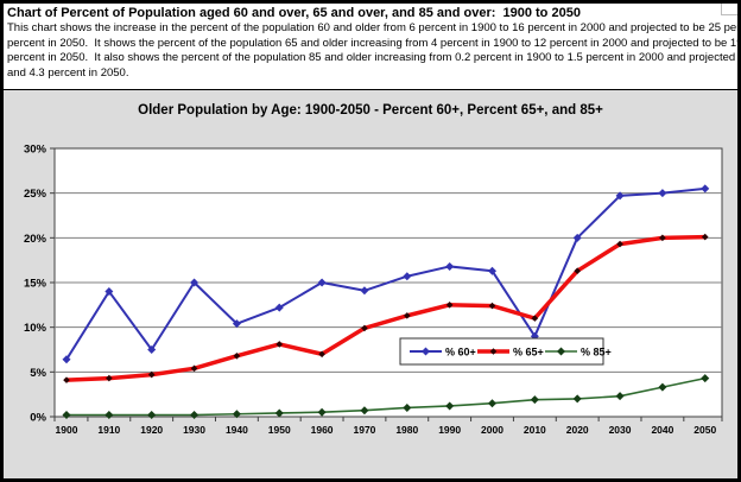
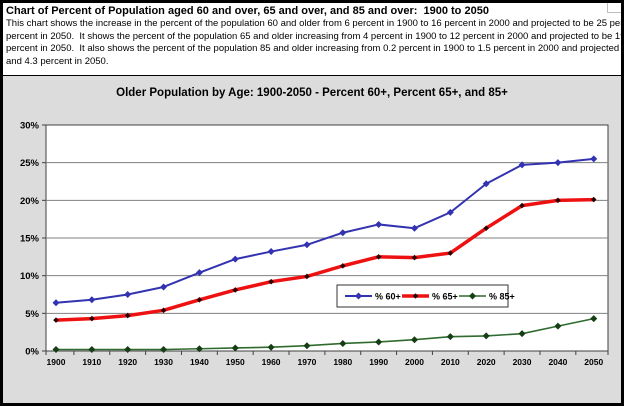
% 60+/1910: 14% -> 7%
% 60+/1930: 15% -> 8%
% 60+/1960: 15% -> 13%
% 65+/1960: 7% -> 9%
% 60+/2010: 9% -> 18%
% 65+/2010: 11% -> 13%
% 60+/2020: 20% -> 22%
